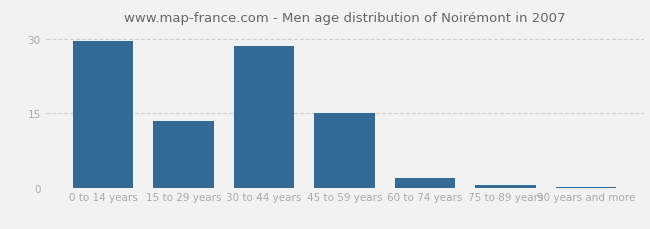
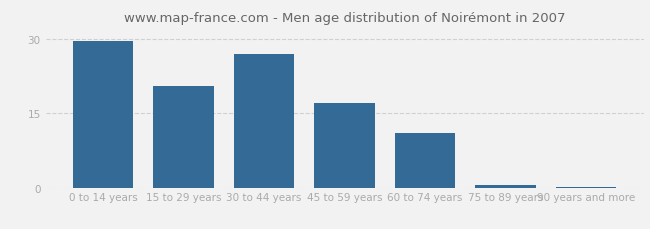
15 to 29 years: 13.5 -> 20.5
30 to 44 years: 28.5 -> 27.0
45 to 59 years: 15.0 -> 17.0
60 to 74 years: 2.0 -> 11.0
